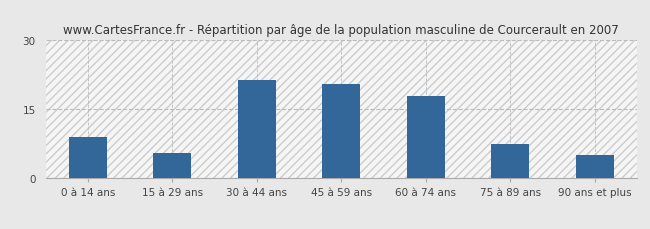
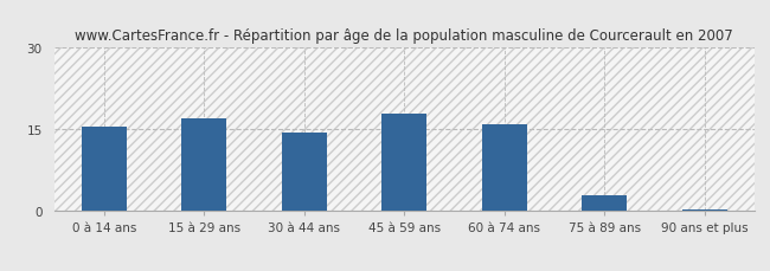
0 à 14 ans: 9.0 -> 15.5
15 à 29 ans: 5.5 -> 17.0
30 à 44 ans: 21.5 -> 14.5
45 à 59 ans: 20.5 -> 18.0
60 à 74 ans: 18.0 -> 16.0
75 à 89 ans: 7.5 -> 3.0
90 ans et plus: 5.0 -> 0.2
